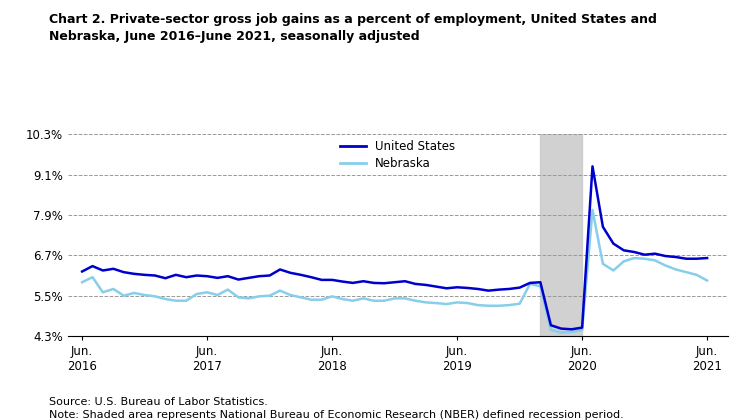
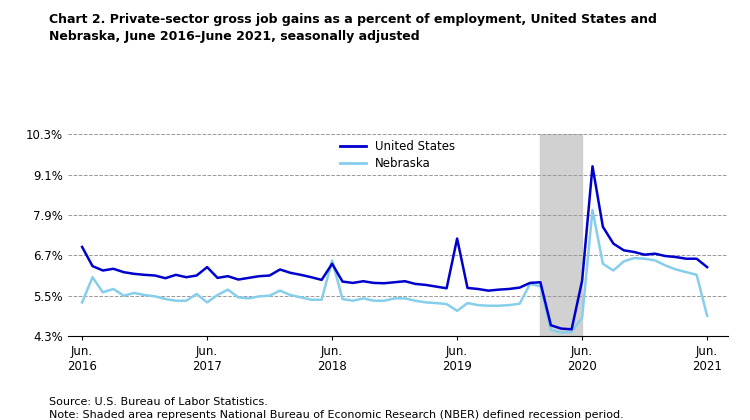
United States/Jun. 2016: 6.22% -> 6.95%
Nebraska/Jun. 2016: 5.90% -> 5.30%
United States/Jun. 2017: 6.08% -> 6.35%
Nebraska/Jun. 2017: 5.60% -> 5.30%
United States/Jun. 2018: 5.97% -> 6.45%
Nebraska/Jun. 2018: 5.48% -> 6.55%
United States/Jun. 2019: 5.75% -> 7.20%
Nebraska/Jun. 2019: 5.30% -> 5.05%
United States/Jun. 2020: 4.55% -> 5.95%
Nebraska/Jun. 2020: 4.48% -> 4.85%
United States/Jun. 2021: 6.62% -> 6.35%
Nebraska/Jun. 2021: 5.95% -> 4.90%
